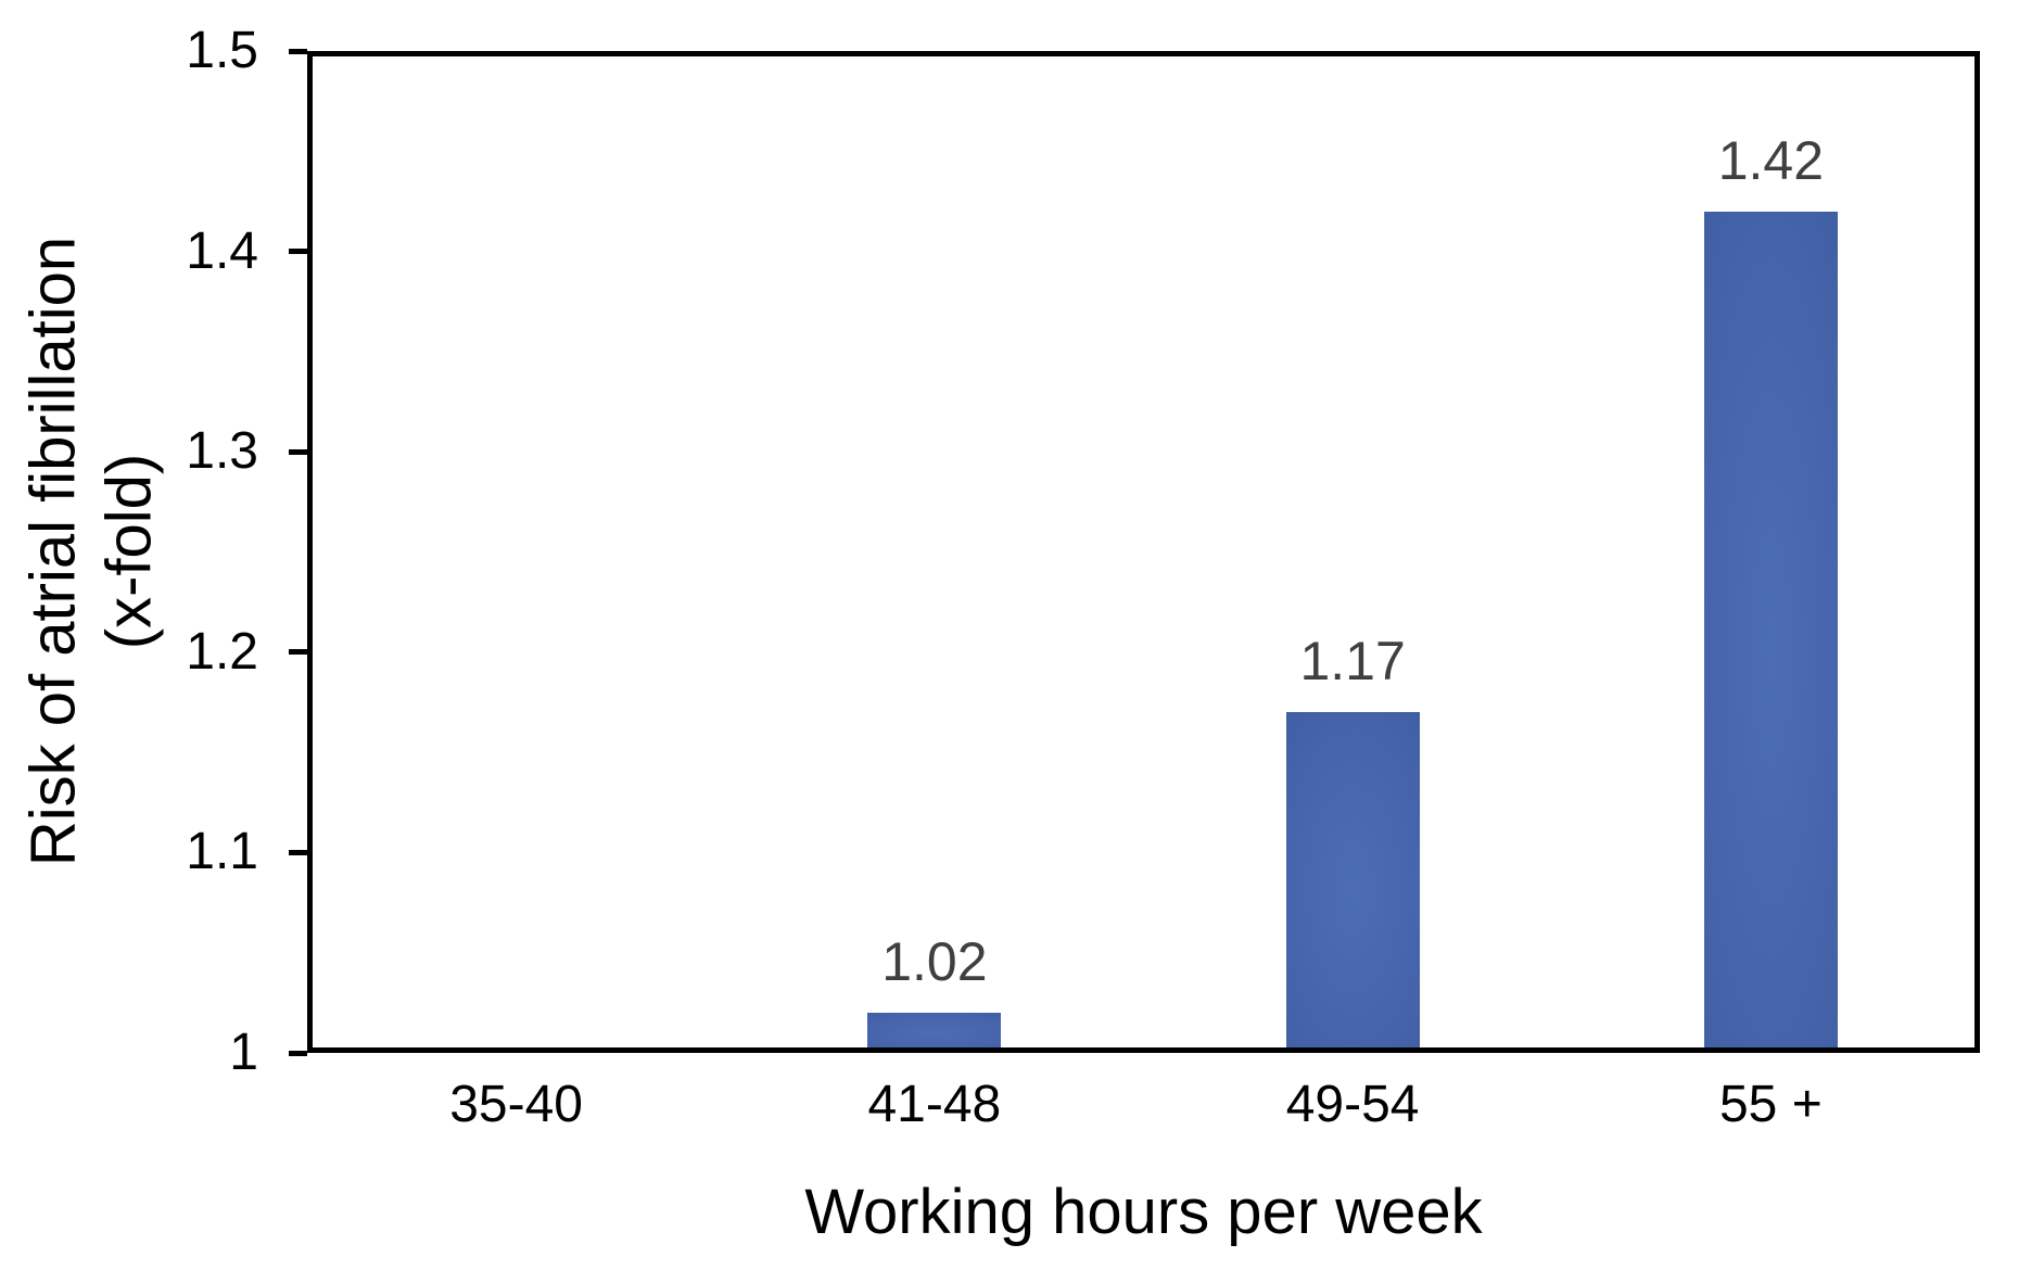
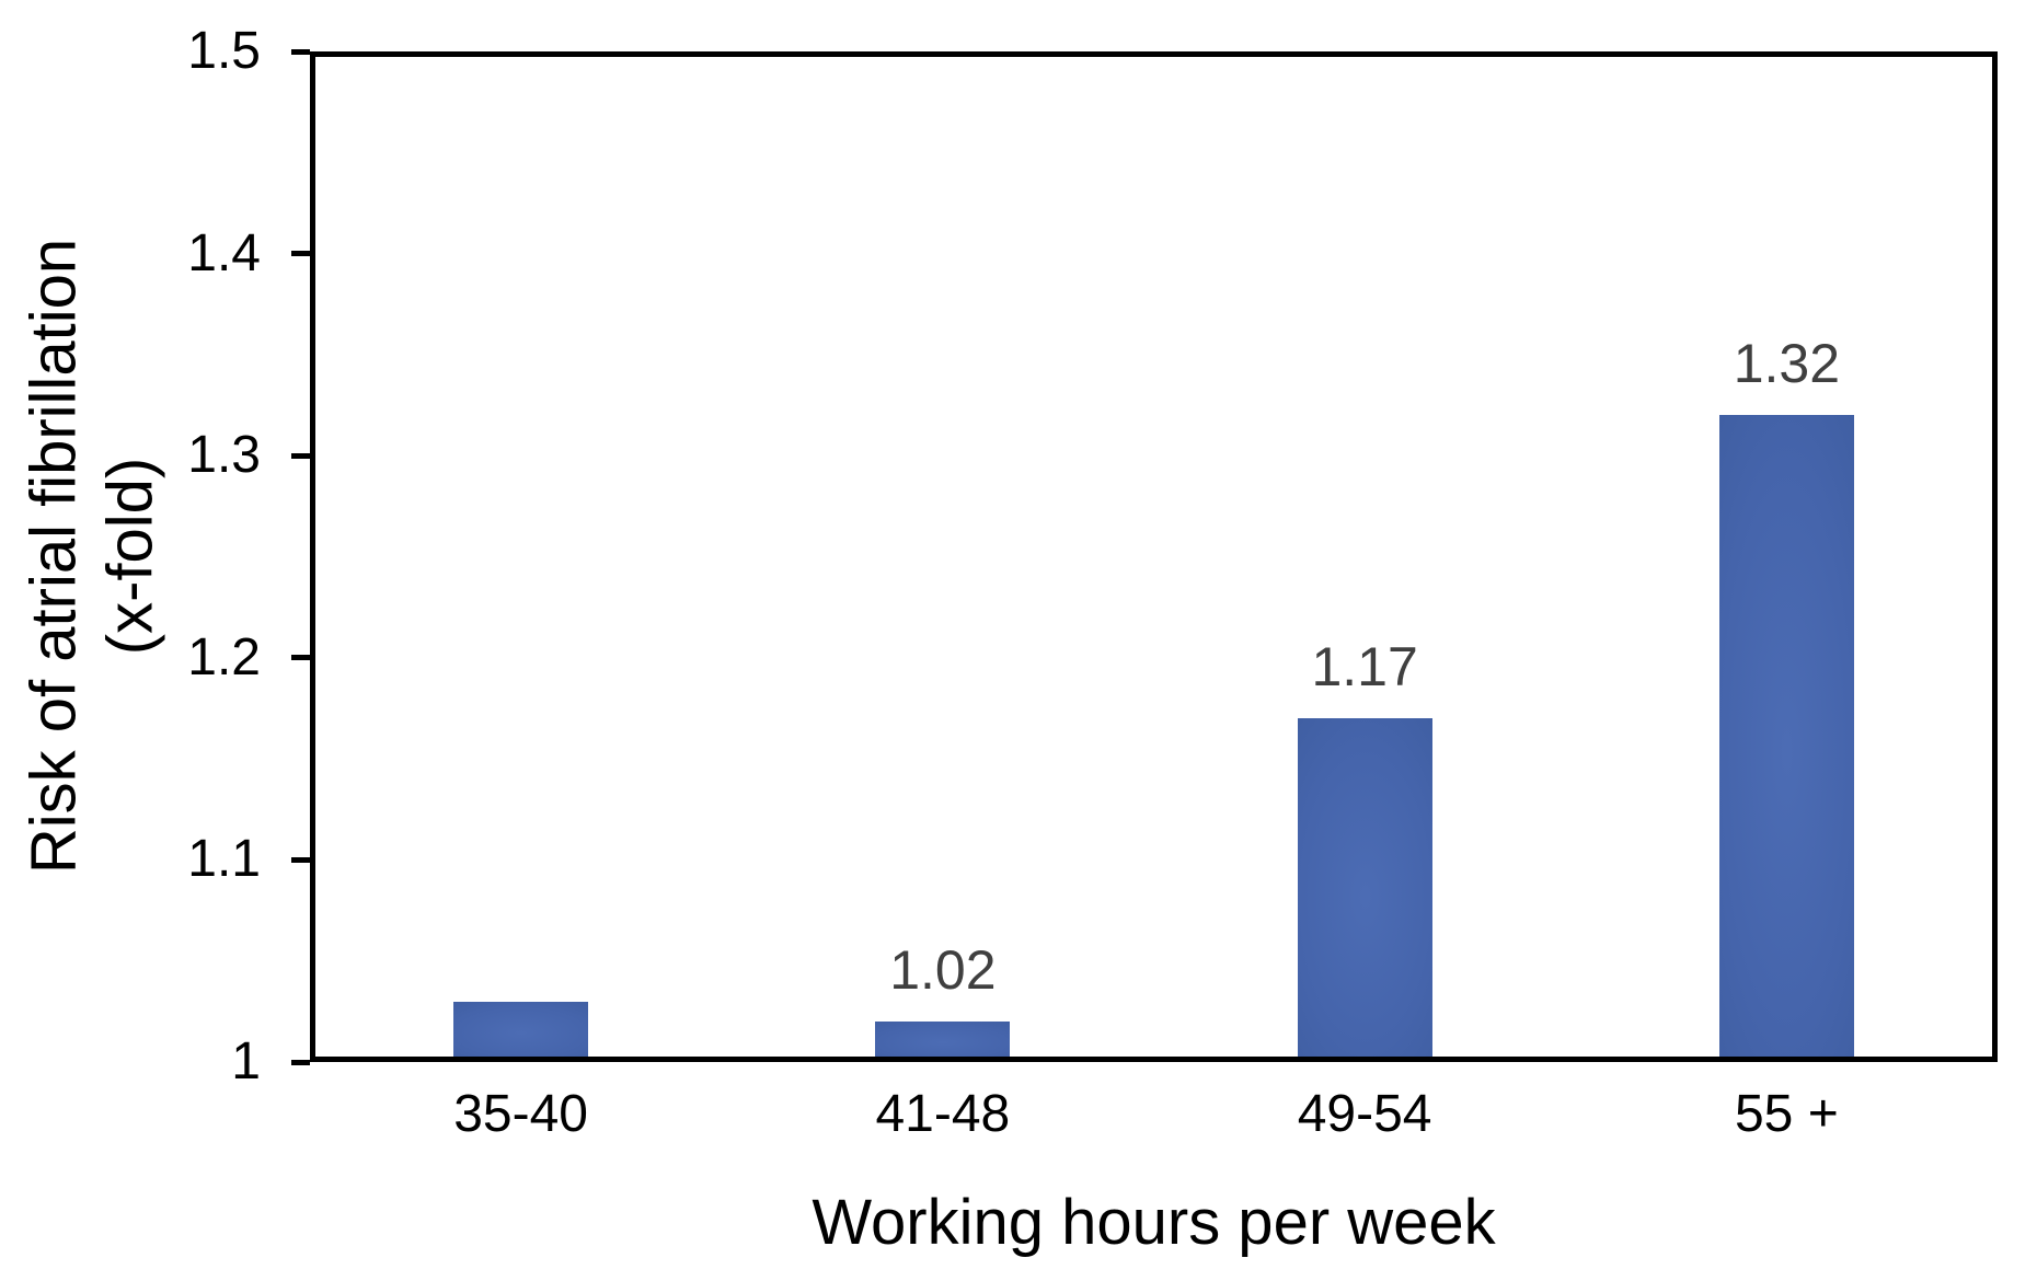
35-40: 1.00 -> 1.03
55 +: 1.42 -> 1.32
